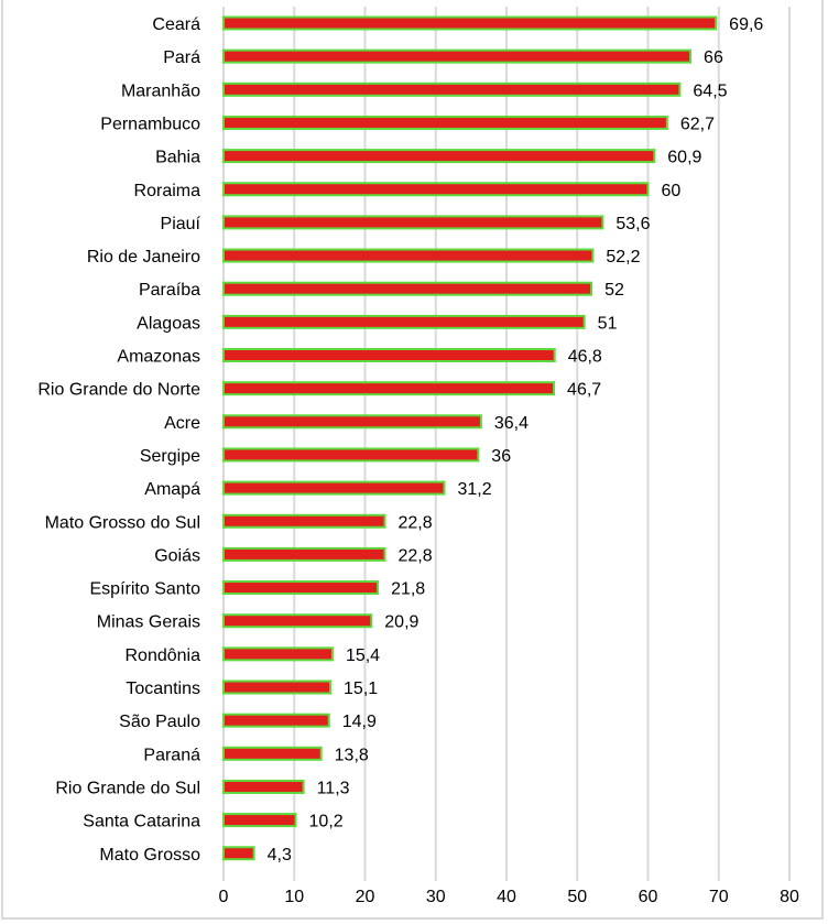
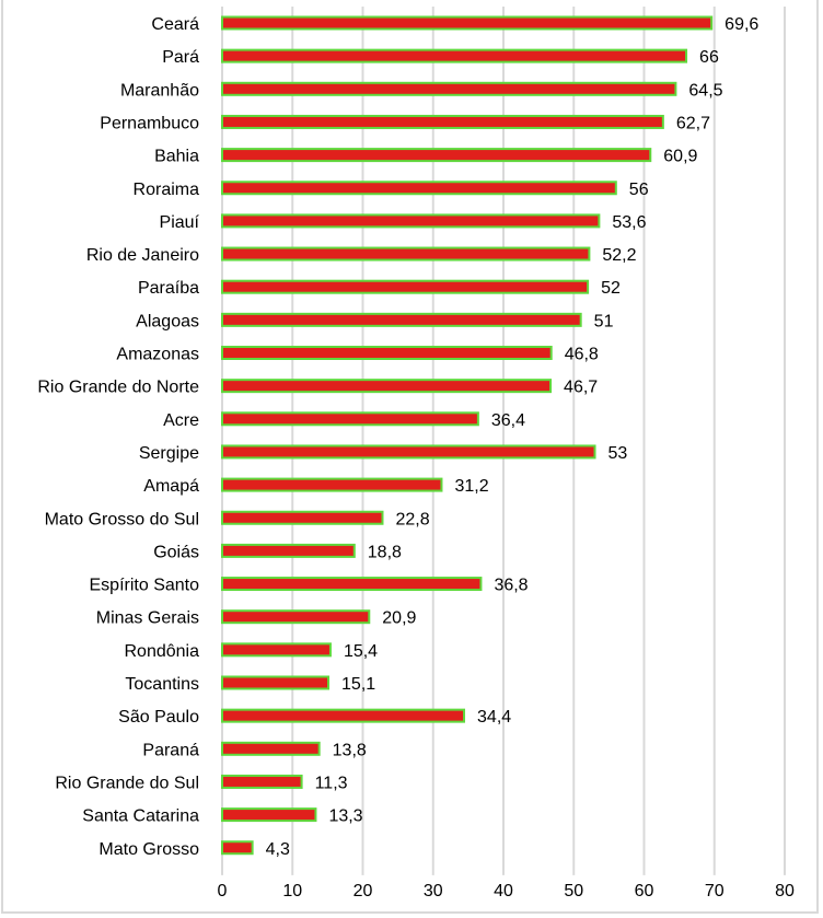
Roraima: 60 -> 56
Sergipe: 36 -> 53
Goiás: 22,8 -> 18,8
Espírito Santo: 21,8 -> 36,8
São Paulo: 14,9 -> 34,4
Santa Catarina: 10,2 -> 13,3
